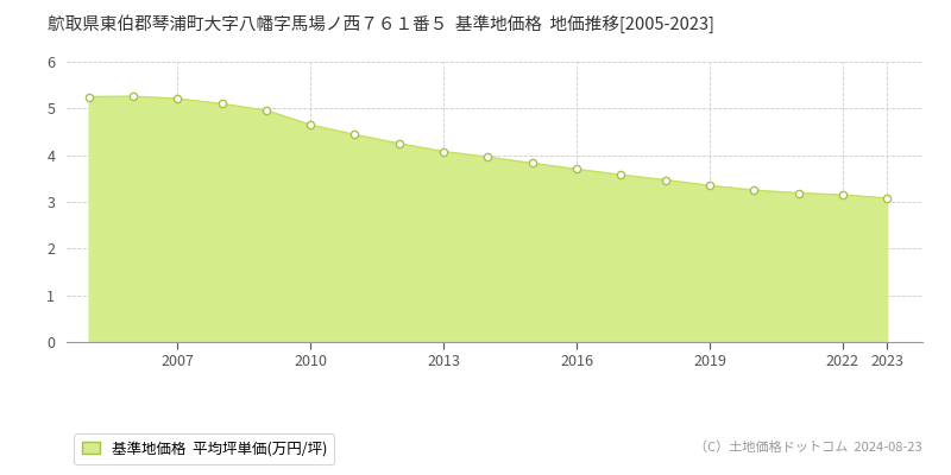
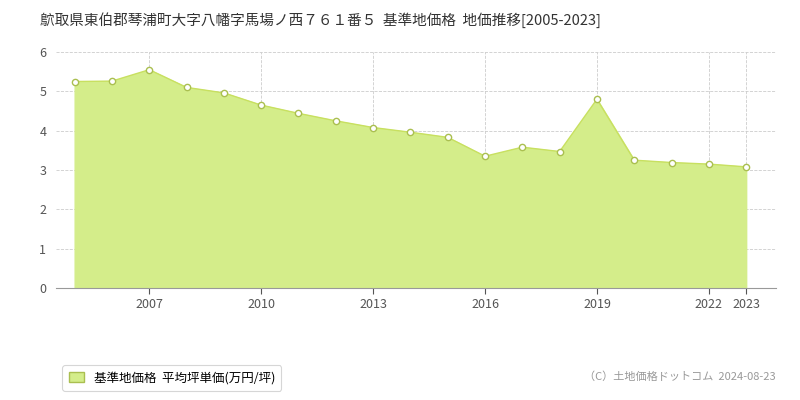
2007: 5.21 -> 5.55
2016: 3.70 -> 3.35
2019: 3.35 -> 4.80
